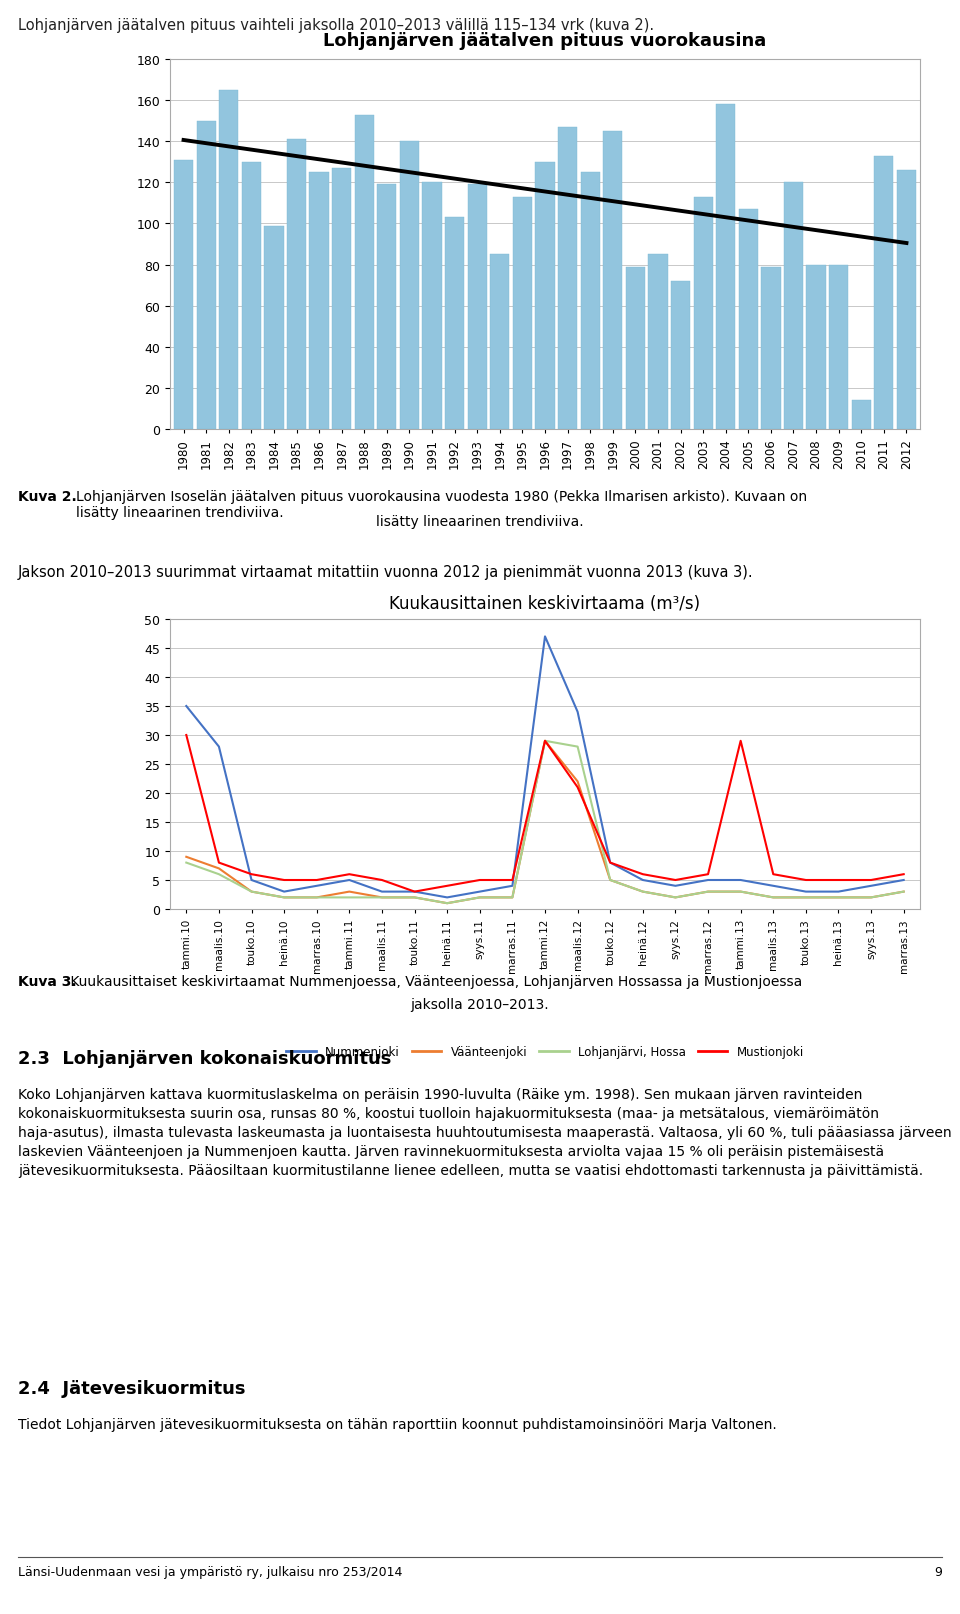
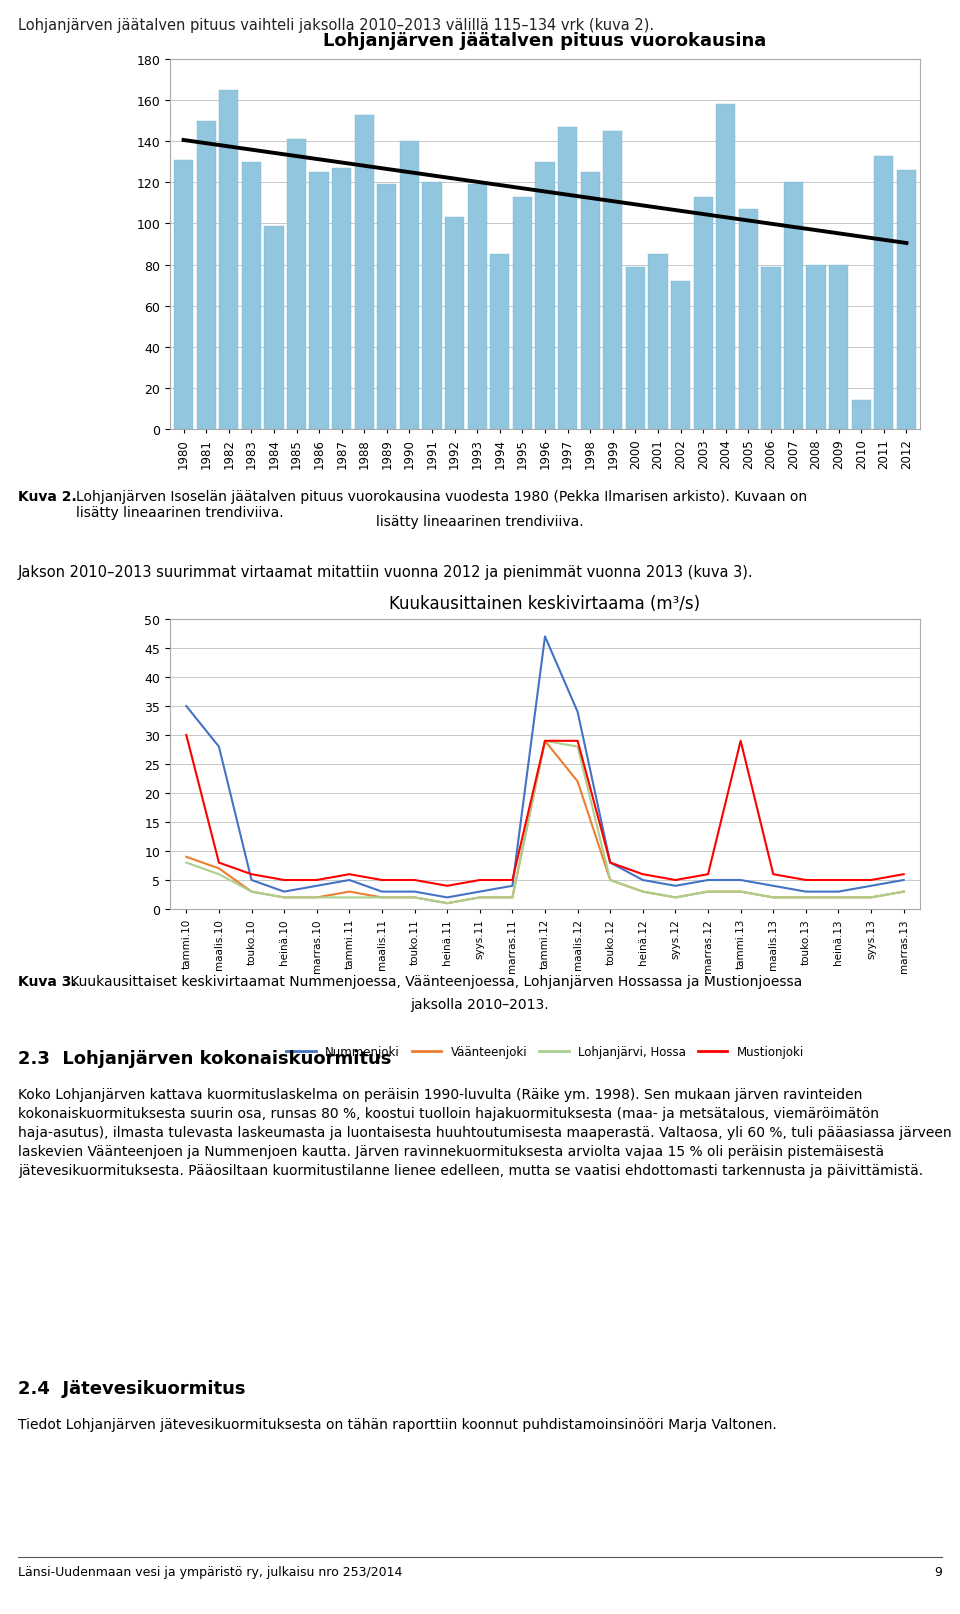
Kuukausittainen keskivirtaama (m³/s)/Mustionjoki/touko.11: 3 -> 5
Kuukausittainen keskivirtaama (m³/s)/Mustionjoki/maalis.12: 21 -> 29
